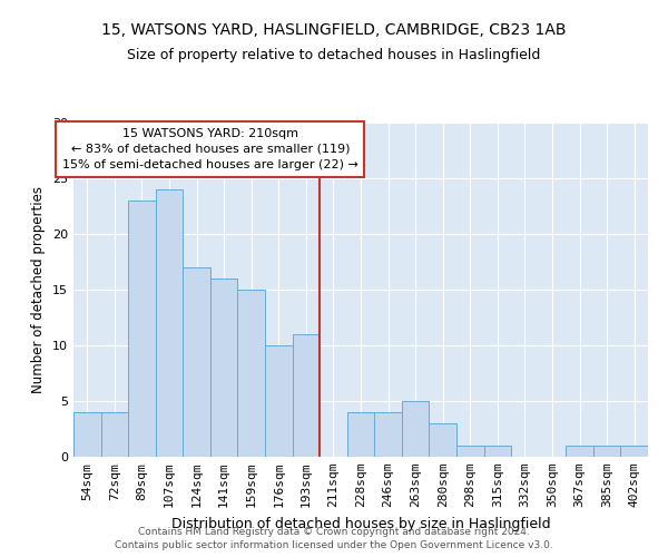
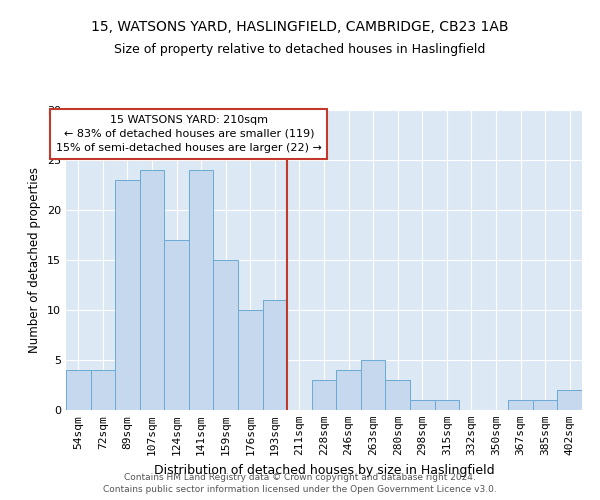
141sqm: 16 -> 24
228sqm: 4 -> 3
402sqm: 1 -> 2
